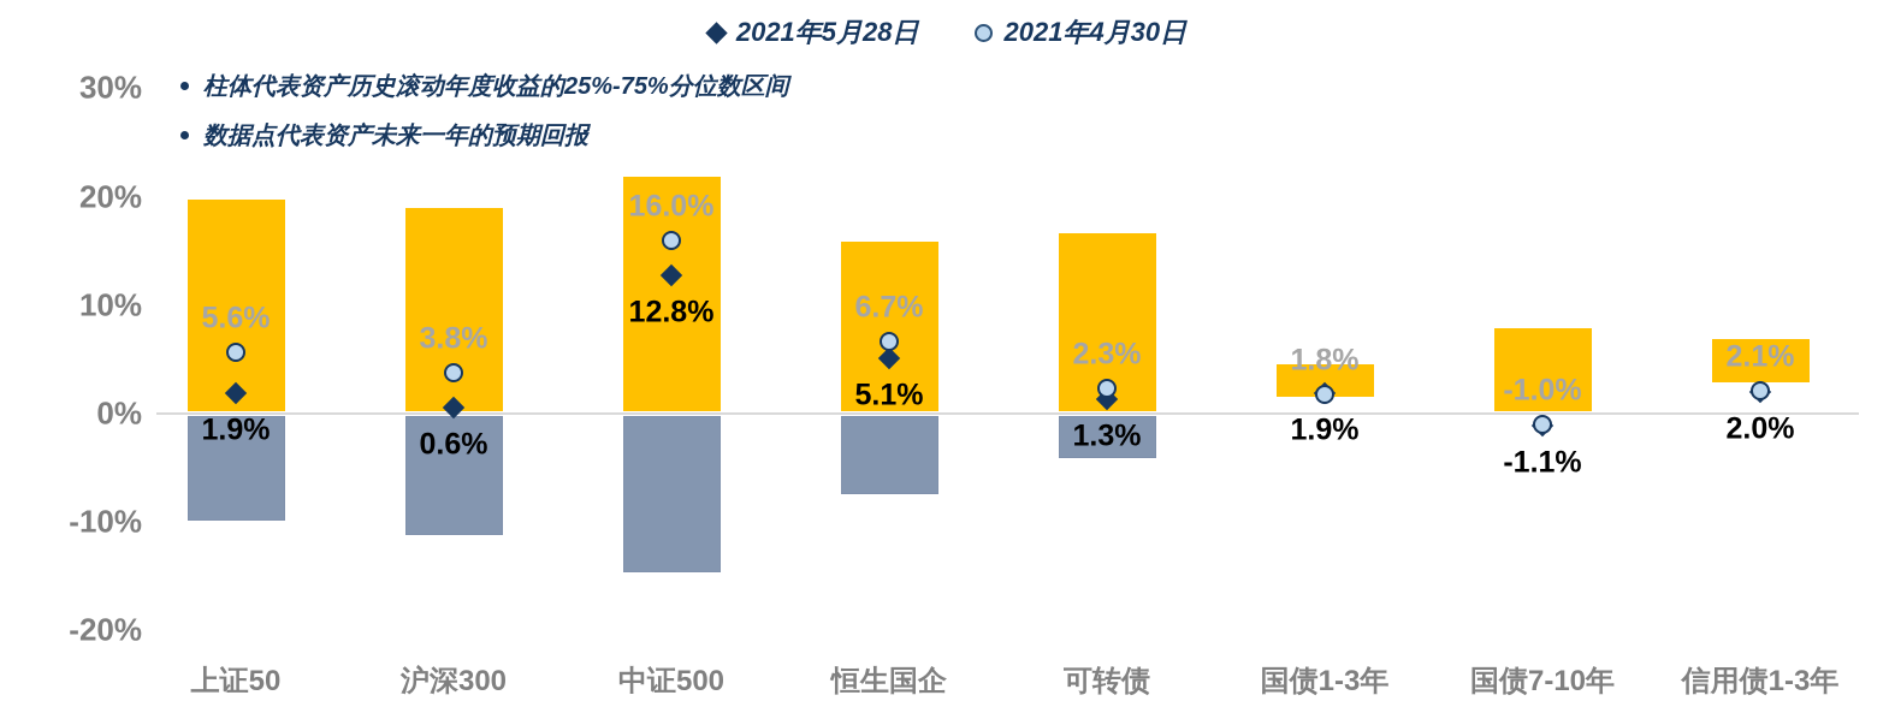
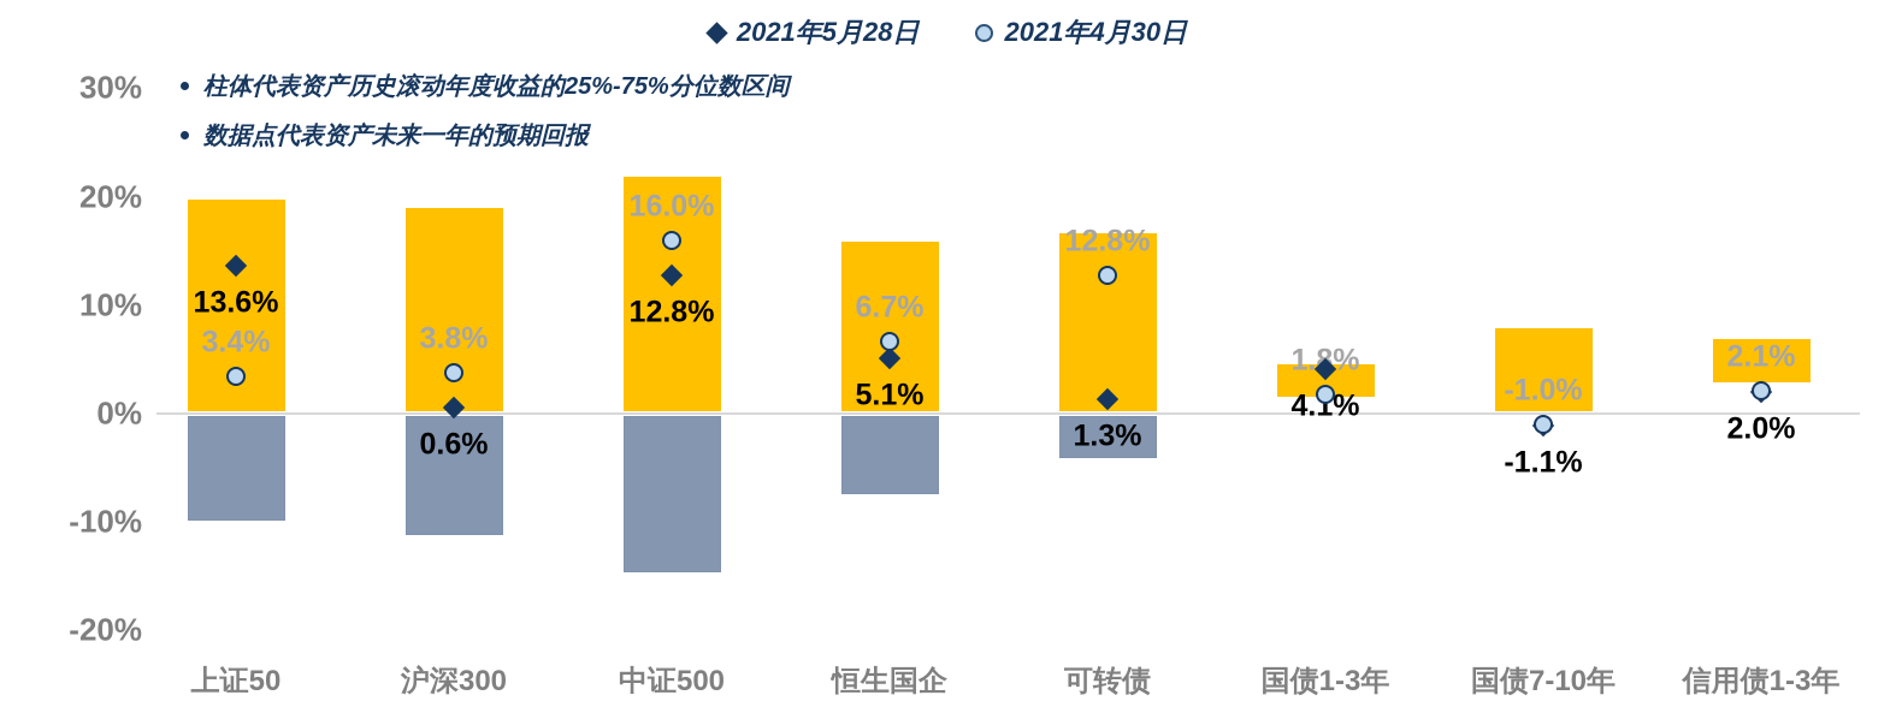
2021年5月28日/上证50: 1.9% -> 13.6%
2021年4月30日/上证50: 5.6% -> 3.4%
2021年4月30日/可转债: 2.3% -> 12.8%
2021年5月28日/国债1-3年: 1.9% -> 4.1%
